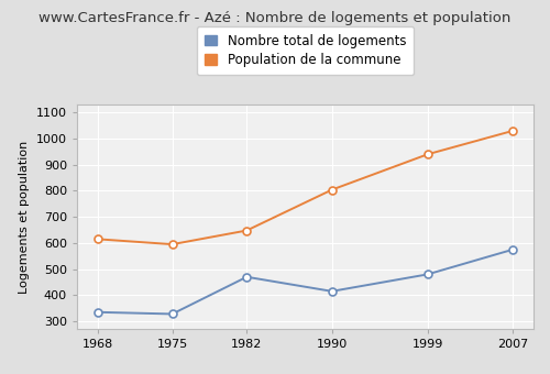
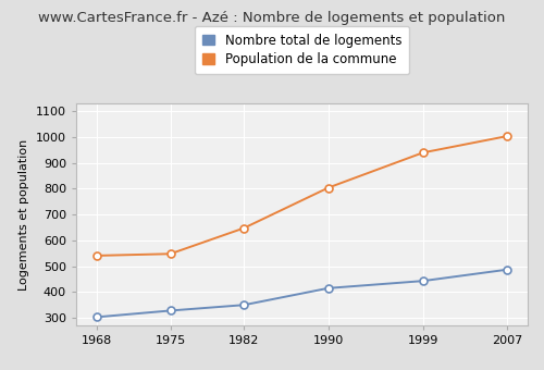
Nombre total de logements/1968: 335 -> 303
Population de la commune/1968: 615 -> 541
Population de la commune/1975: 595 -> 548
Nombre total de logements/1982: 470 -> 350
Nombre total de logements/1999: 480 -> 443
Nombre total de logements/2007: 575 -> 487
Population de la commune/2007: 1030 -> 1004
